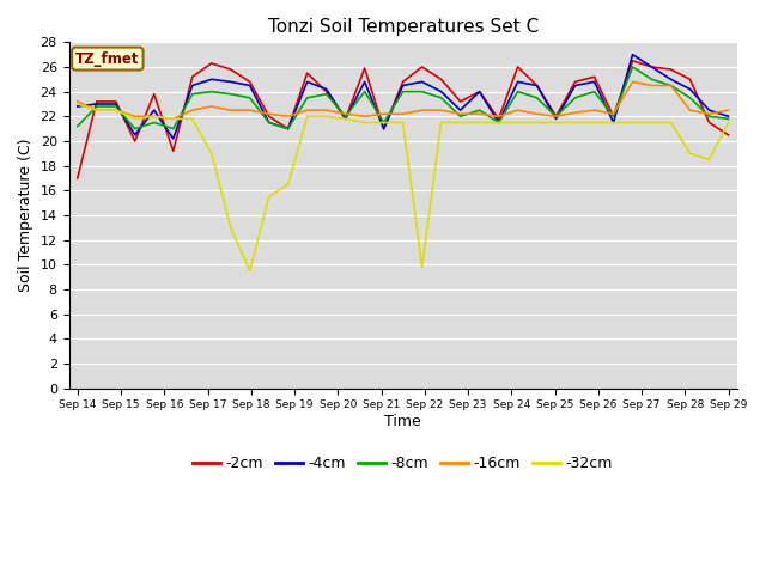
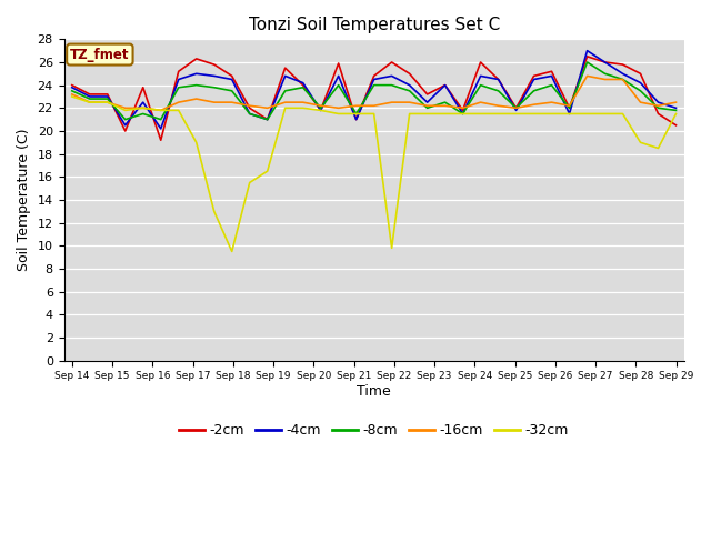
-2cm/Sep 14: 17.0 -> 24.0
-4cm/Sep 14: 22.8 -> 23.8
-8cm/Sep 14: 21.2 -> 23.5
